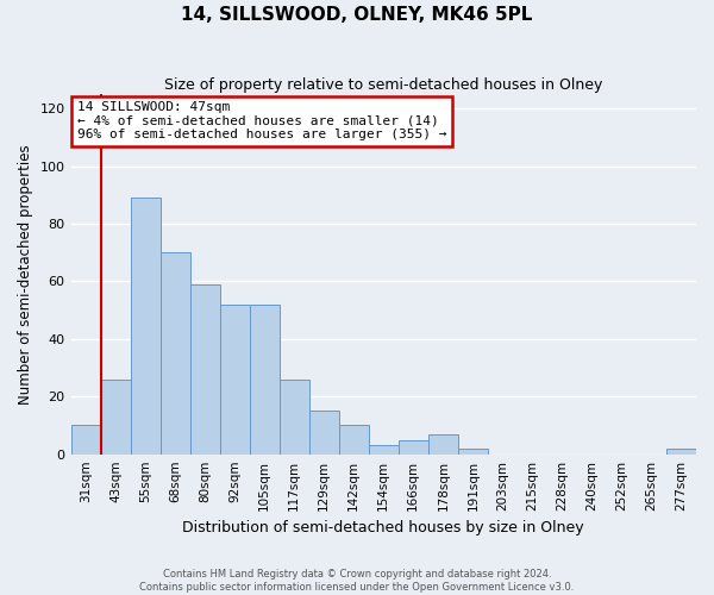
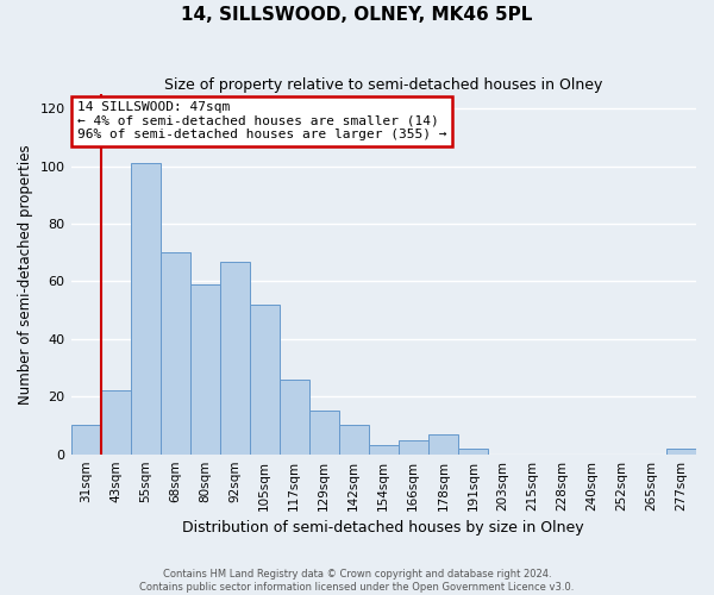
43sqm: 26 -> 22
55sqm: 89 -> 101
92sqm: 52 -> 67
